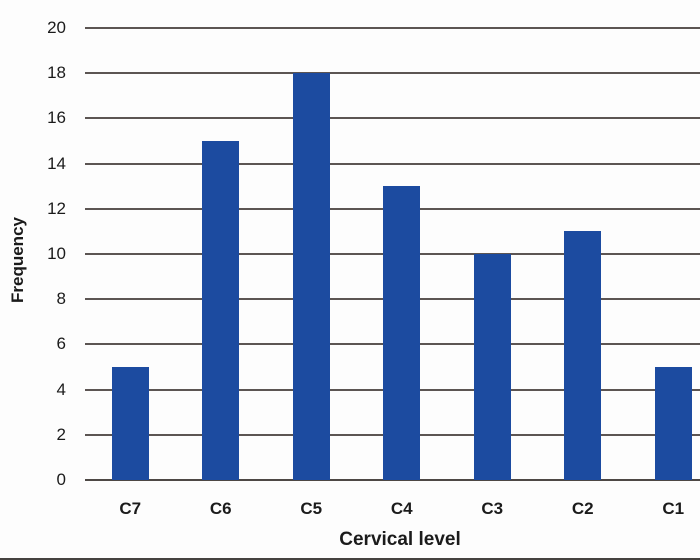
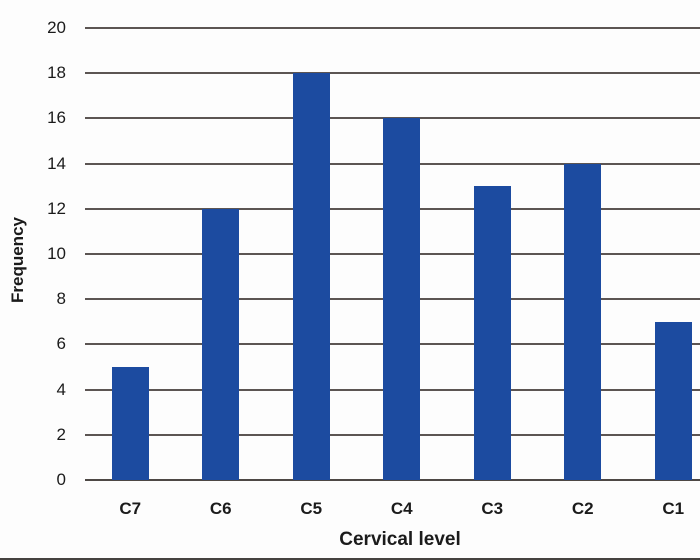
C6: 15 -> 12
C4: 13 -> 16
C3: 10 -> 13
C2: 11 -> 14
C1: 5 -> 7
